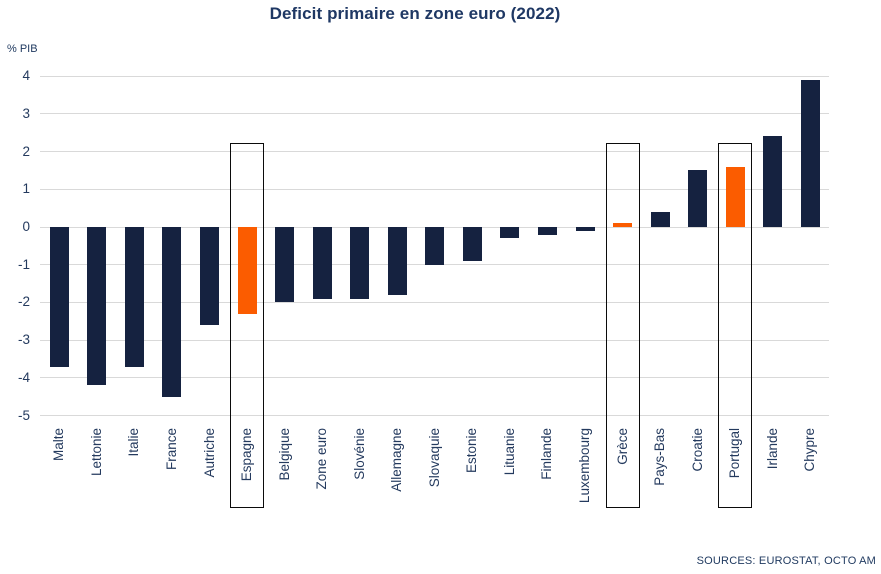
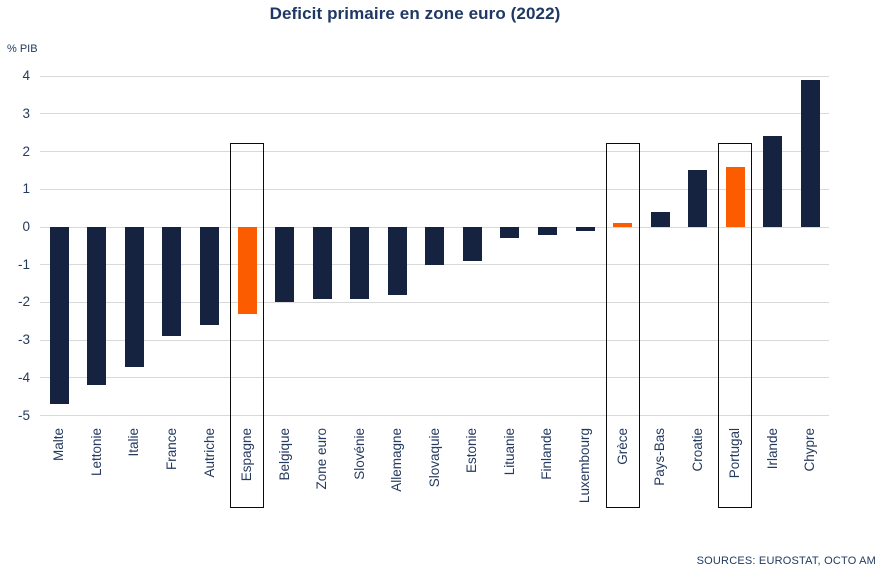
Malte: -3.7 -> -4.7
France: -4.5 -> -2.9
